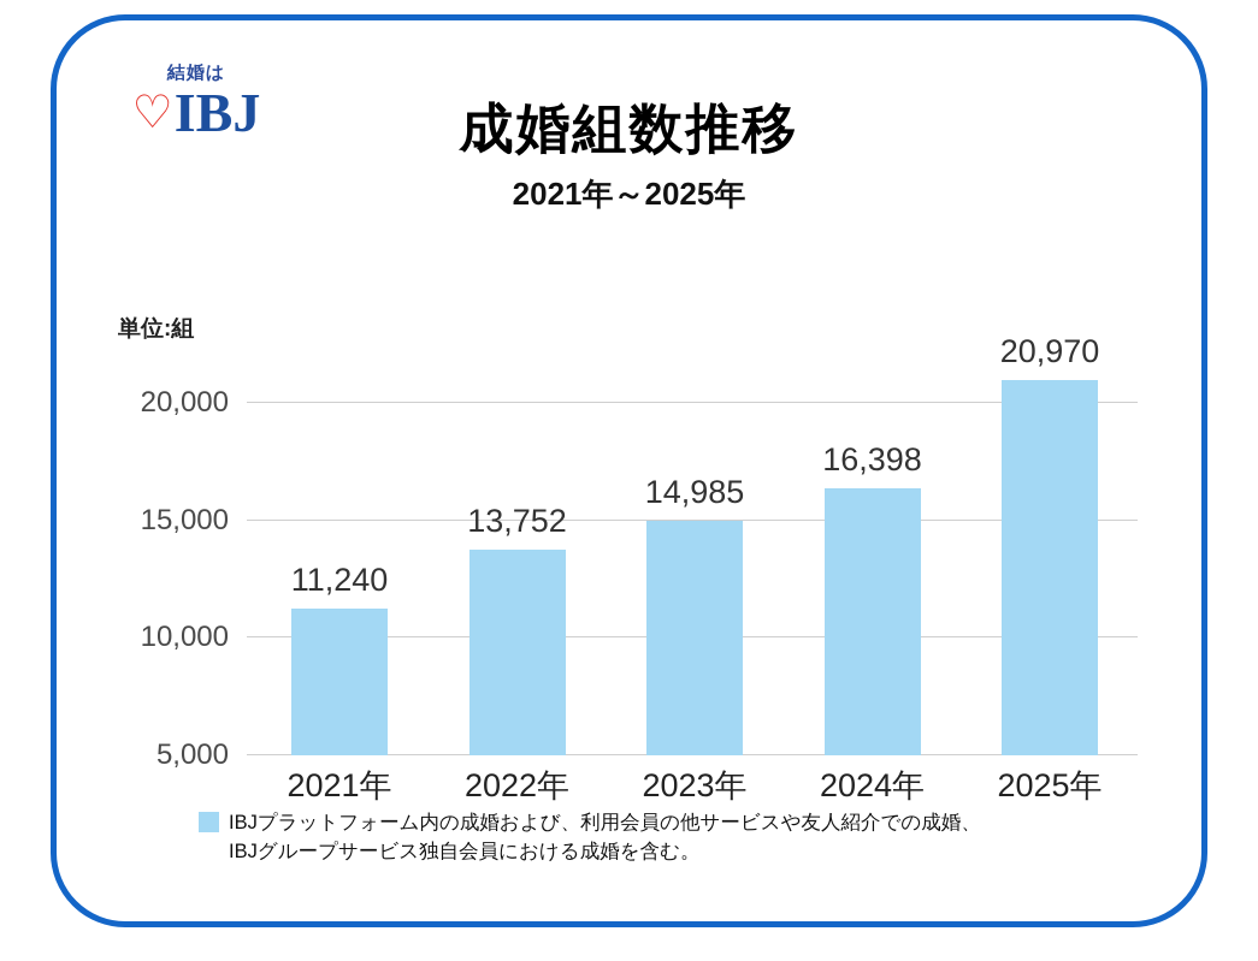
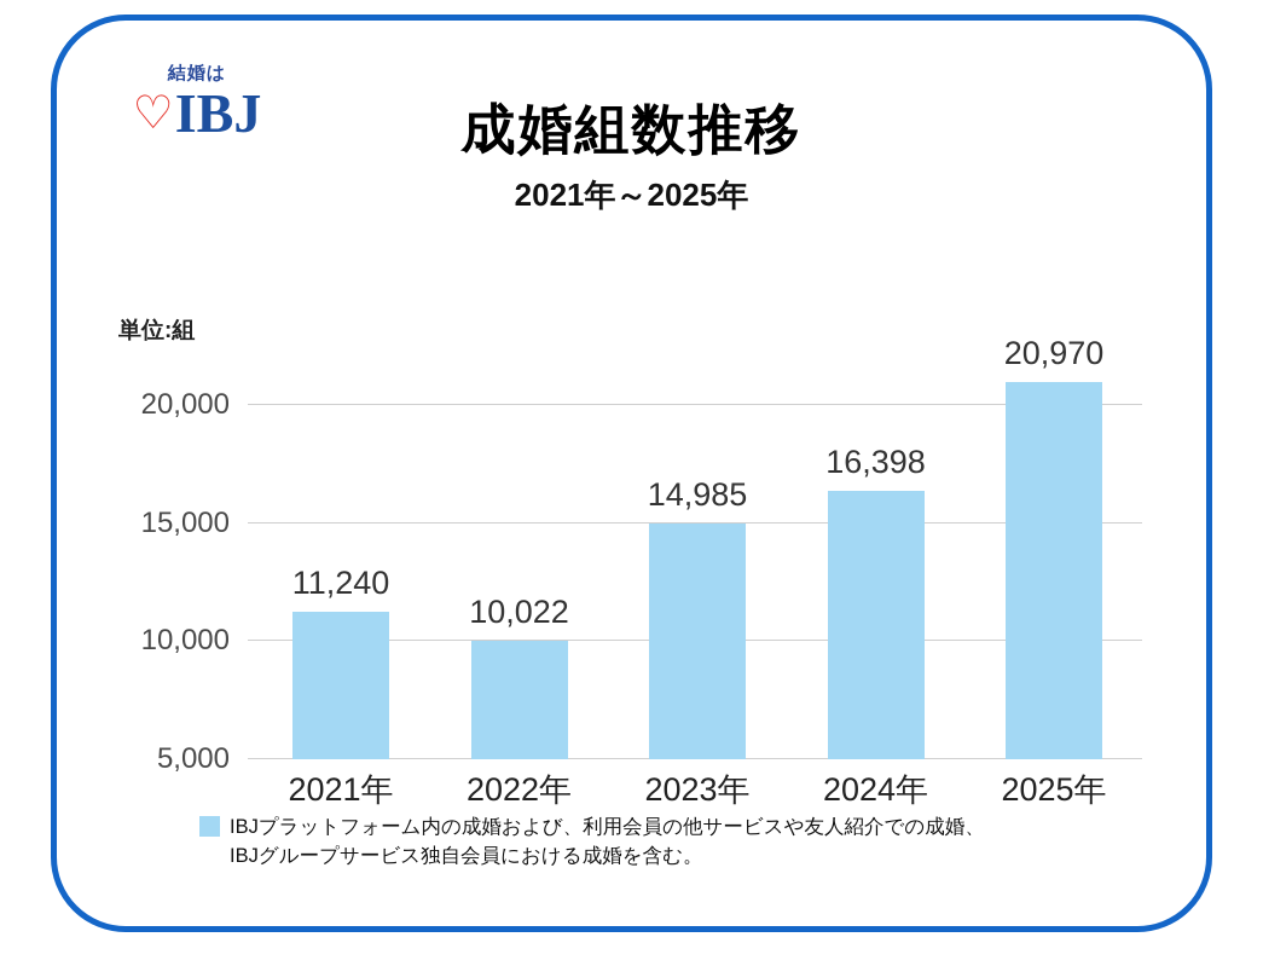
2022年: 13,752 -> 10,022
